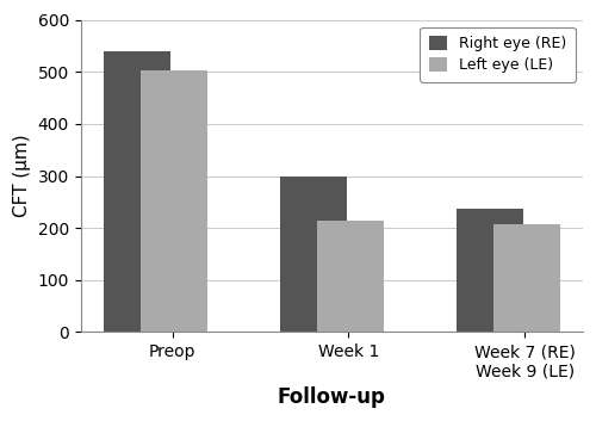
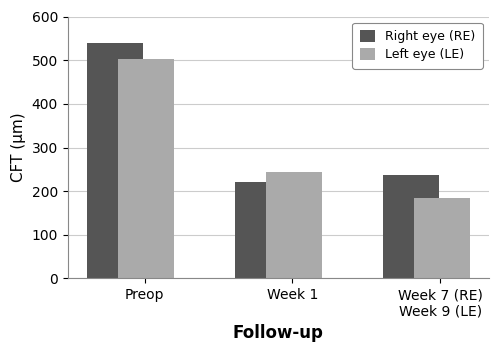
Right eye (RE)/Week 1: 300 -> 220
Left eye (LE)/Week 1: 215 -> 245
Left eye (LE)/Week 7 (RE) Week 9 (LE): 207 -> 185
